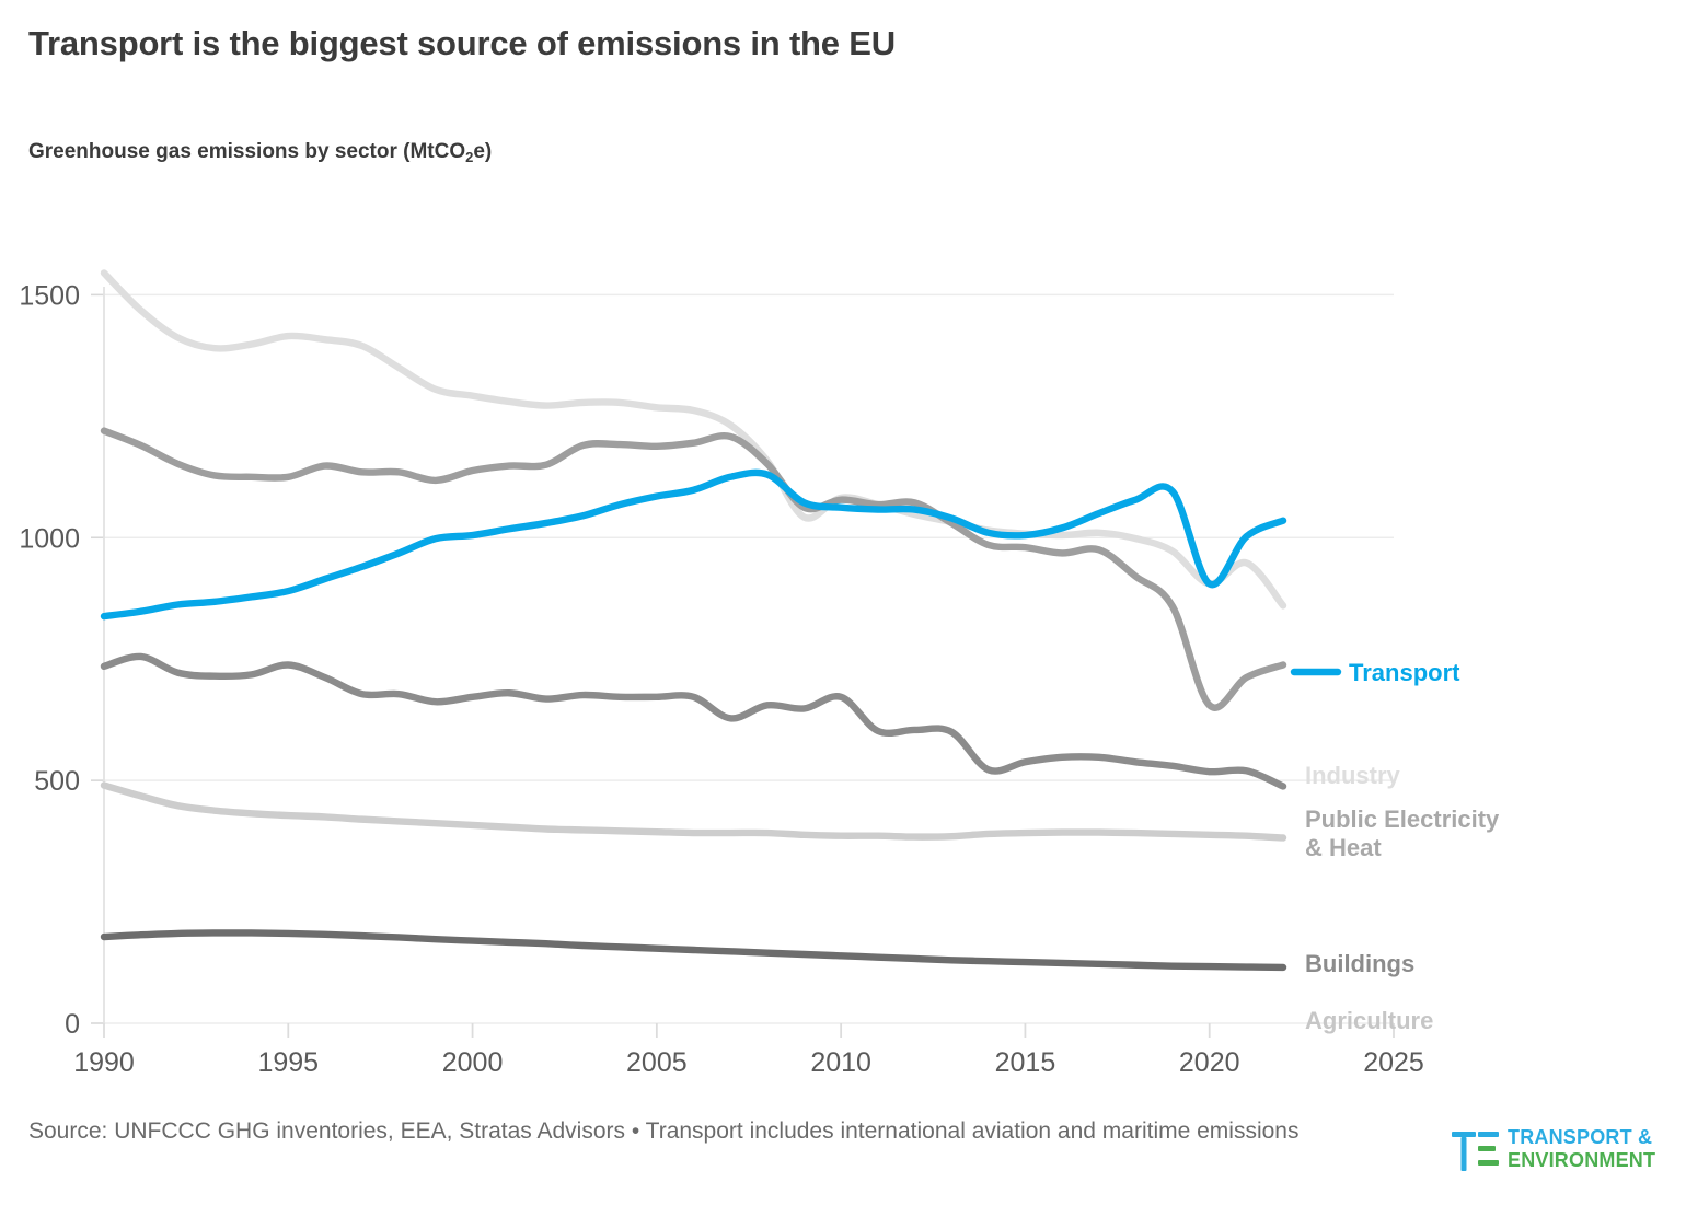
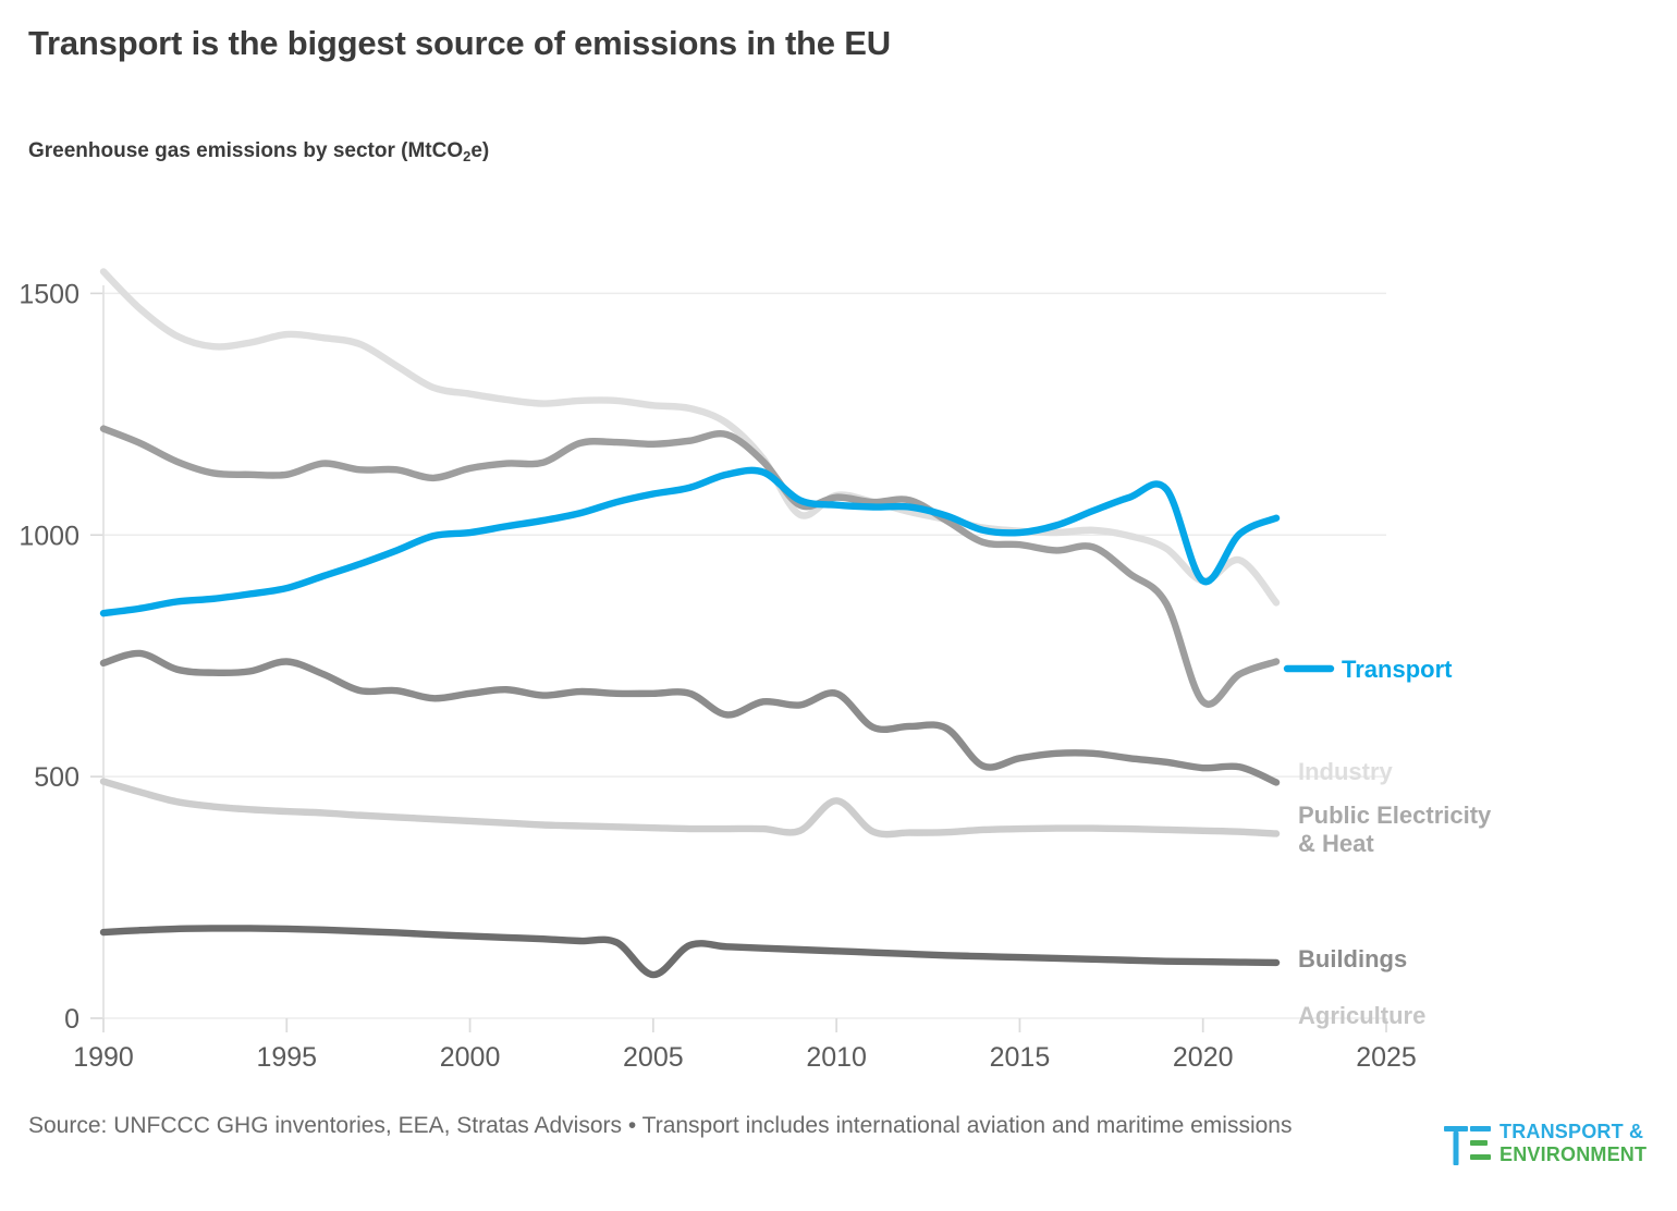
Waste/2005: 150 -> 90
Agriculture/2010: 390 -> 450
